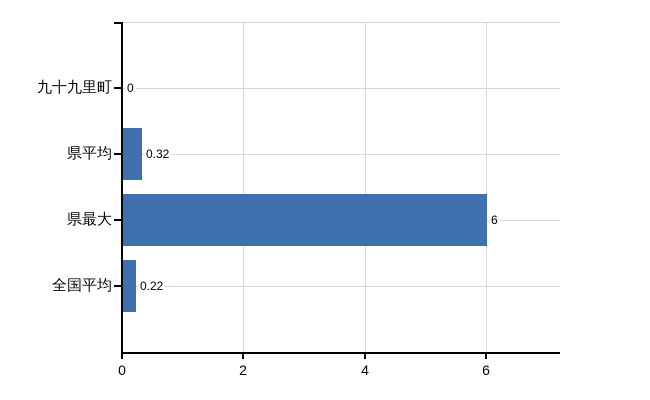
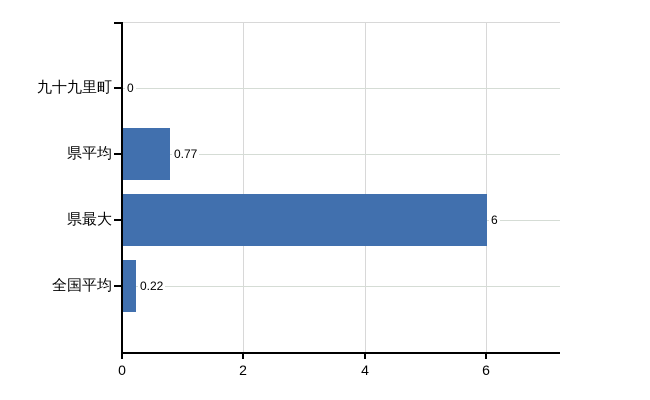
県平均: 0.32 -> 0.77
